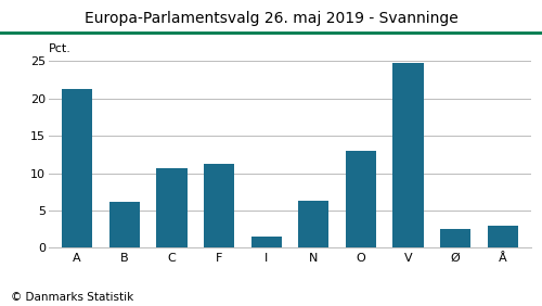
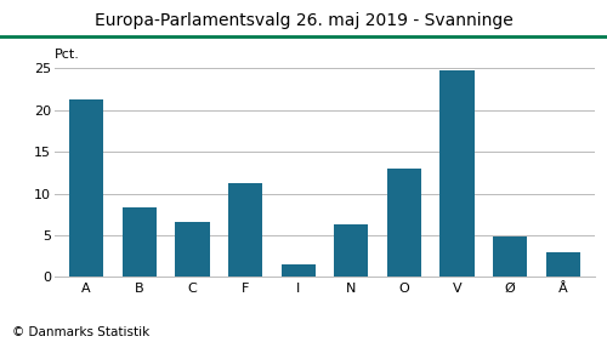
B: 6.2 -> 8.3
C: 10.6 -> 6.6
Ø: 2.6 -> 4.8
